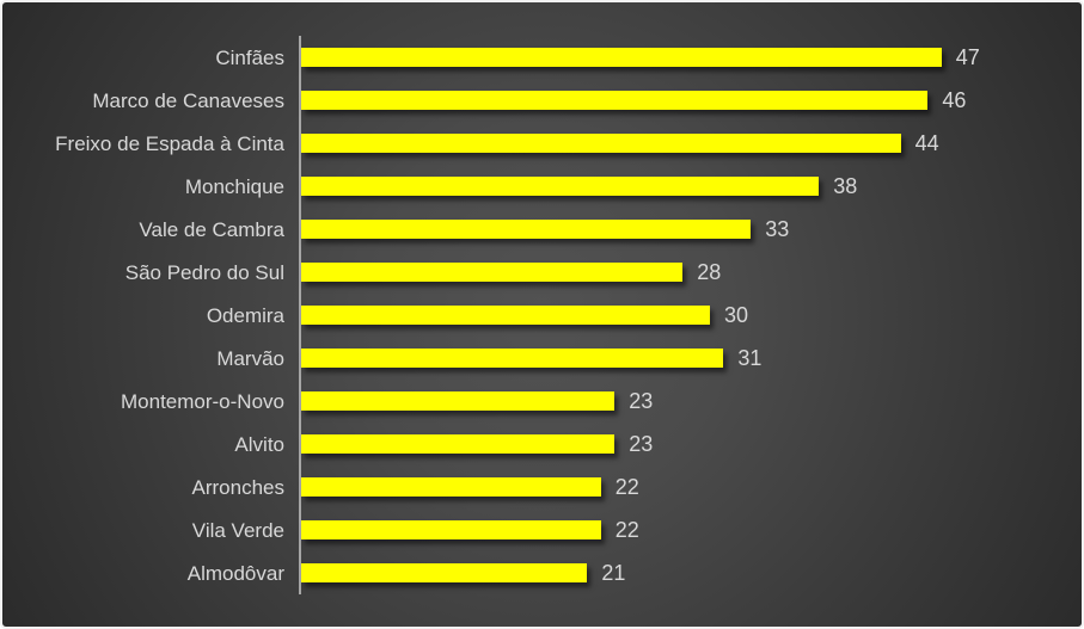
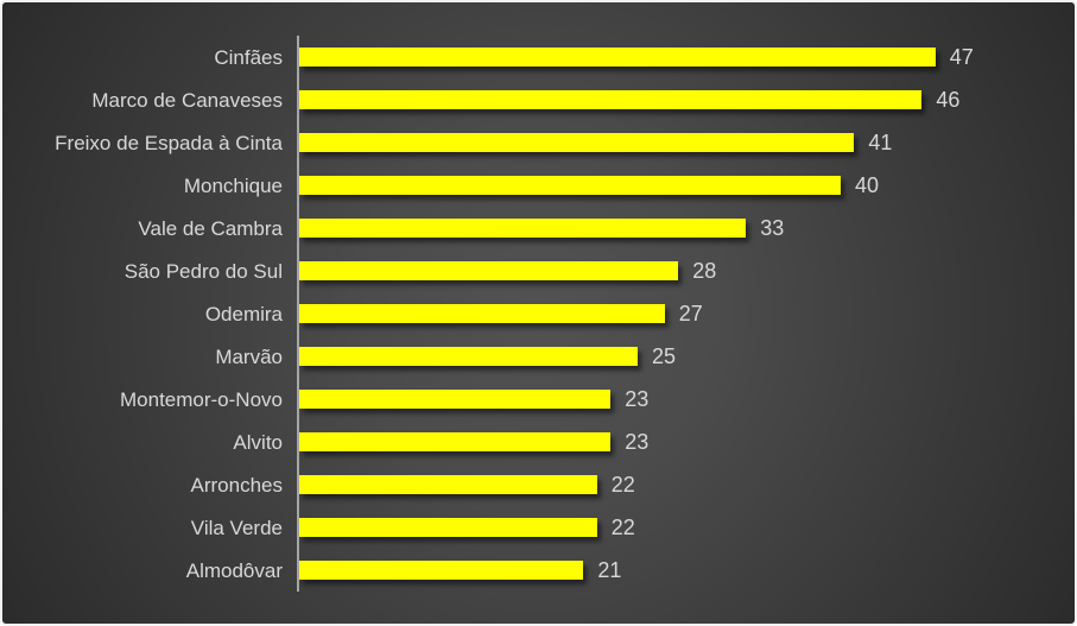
Freixo de Espada à Cinta: 44 -> 41
Monchique: 38 -> 40
Odemira: 30 -> 27
Marvão: 31 -> 25
